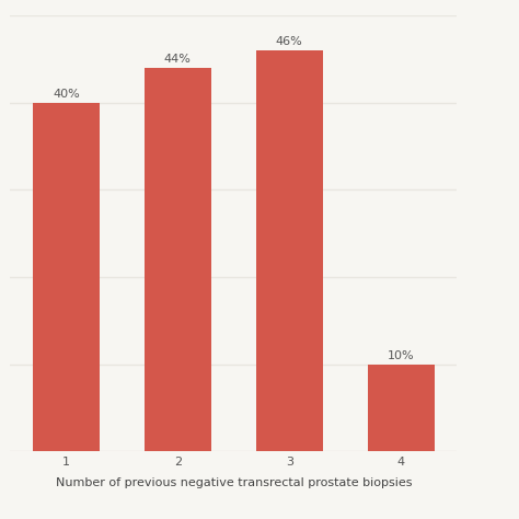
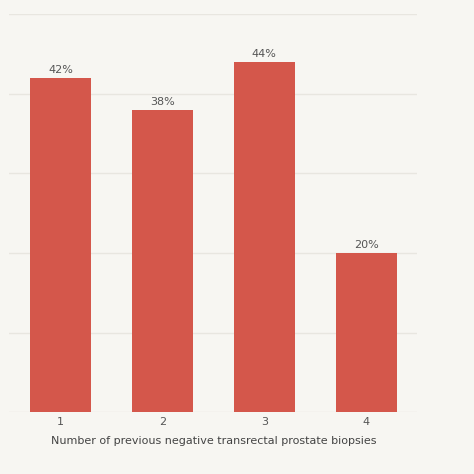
1: 40% -> 42%
2: 44% -> 38%
3: 46% -> 44%
4: 10% -> 20%
